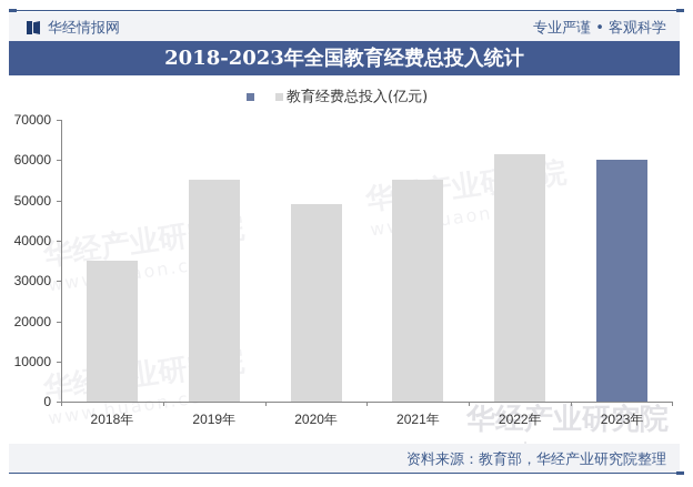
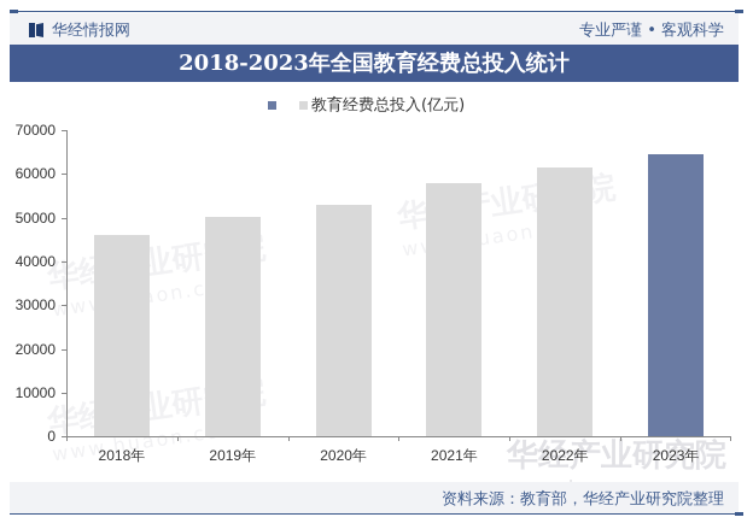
2018年: 35000 -> 46000
2019年: 55000 -> 50000
2020年: 49000 -> 53000
2021年: 55000 -> 58000
2023年: 60000 -> 65000
